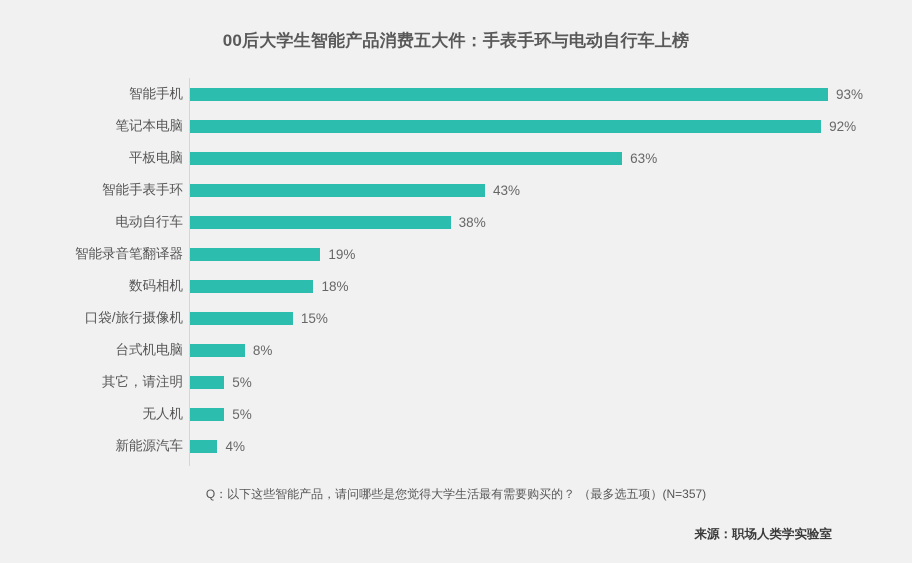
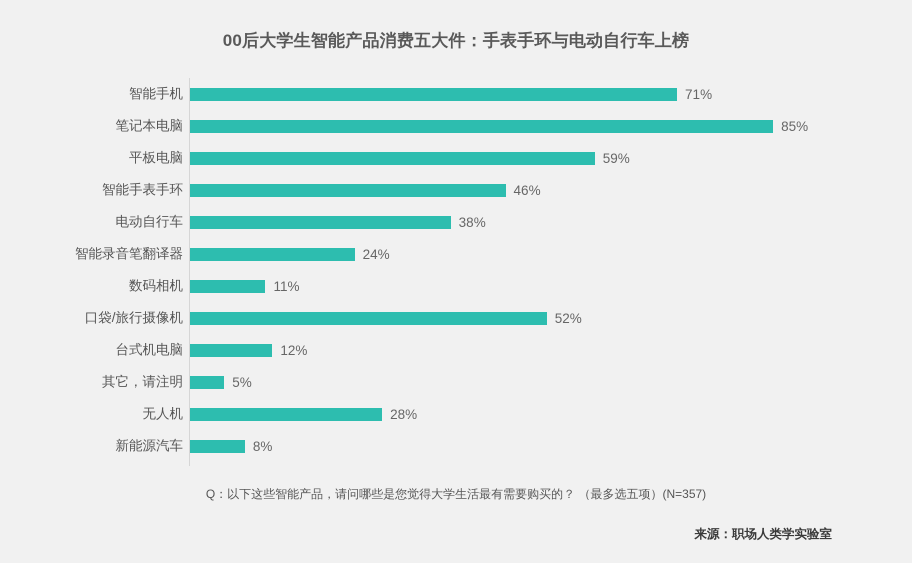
智能手机: 93% -> 71%
笔记本电脑: 92% -> 85%
平板电脑: 63% -> 59%
智能手表手环: 43% -> 46%
智能录音笔翻译器: 19% -> 24%
数码相机: 18% -> 11%
口袋/旅行摄像机: 15% -> 52%
台式机电脑: 8% -> 12%
无人机: 5% -> 28%
新能源汽车: 4% -> 8%
